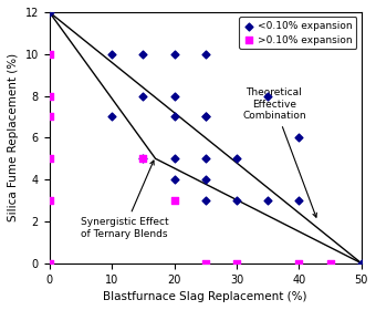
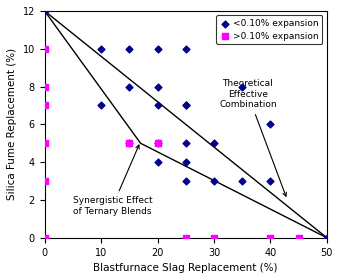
>0.10% expansion/20: 3 -> 5
